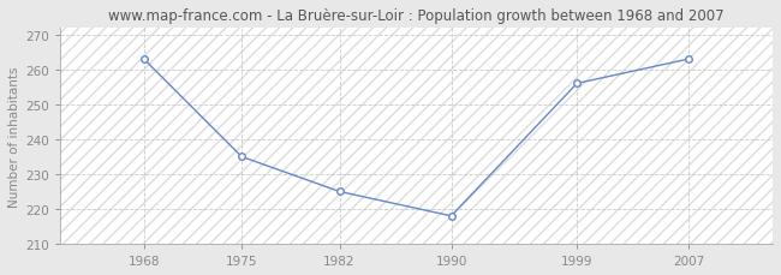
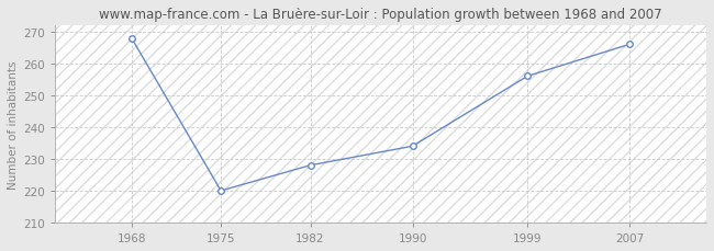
1968: 263 -> 268
1975: 235 -> 220
1982: 225 -> 228
1990: 218 -> 234
2007: 263 -> 266
